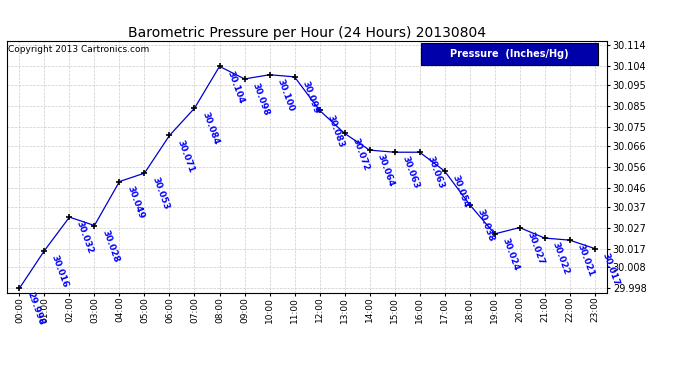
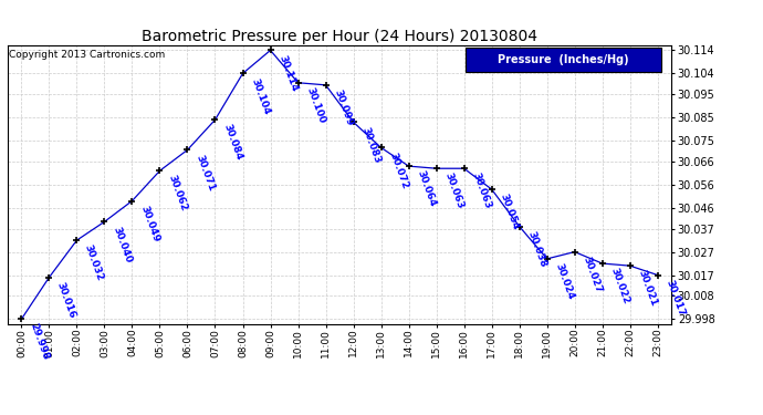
03:00: 30.028 -> 30.040
05:00: 30.053 -> 30.062
09:00: 30.098 -> 30.114
